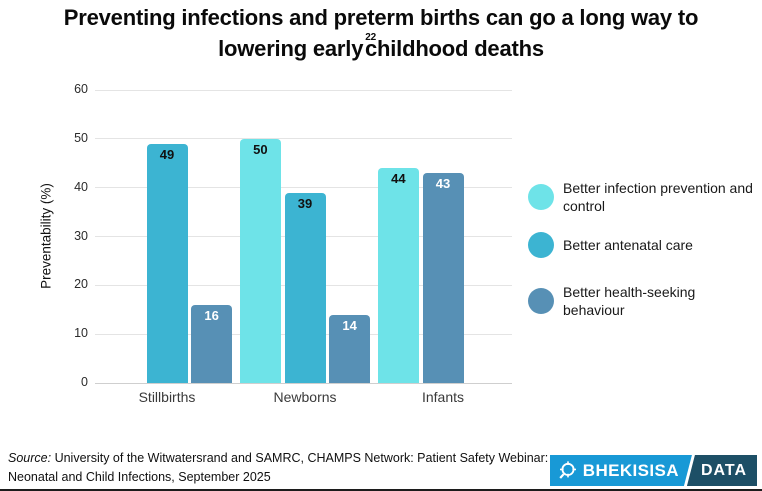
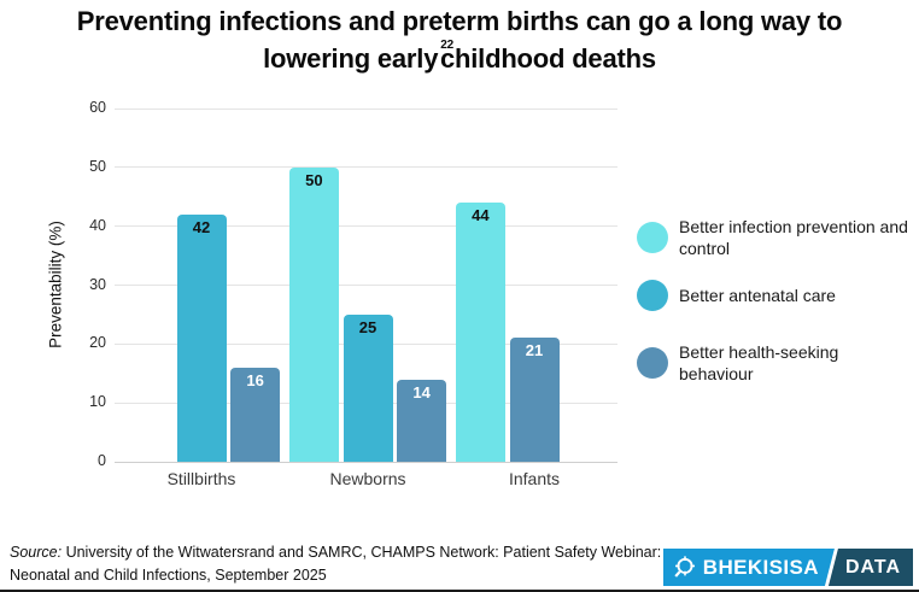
Better antenatal care/Stillbirths: 49 -> 42
Better antenatal care/Newborns: 39 -> 25
Better health-seeking behaviour/Infants: 43 -> 21
